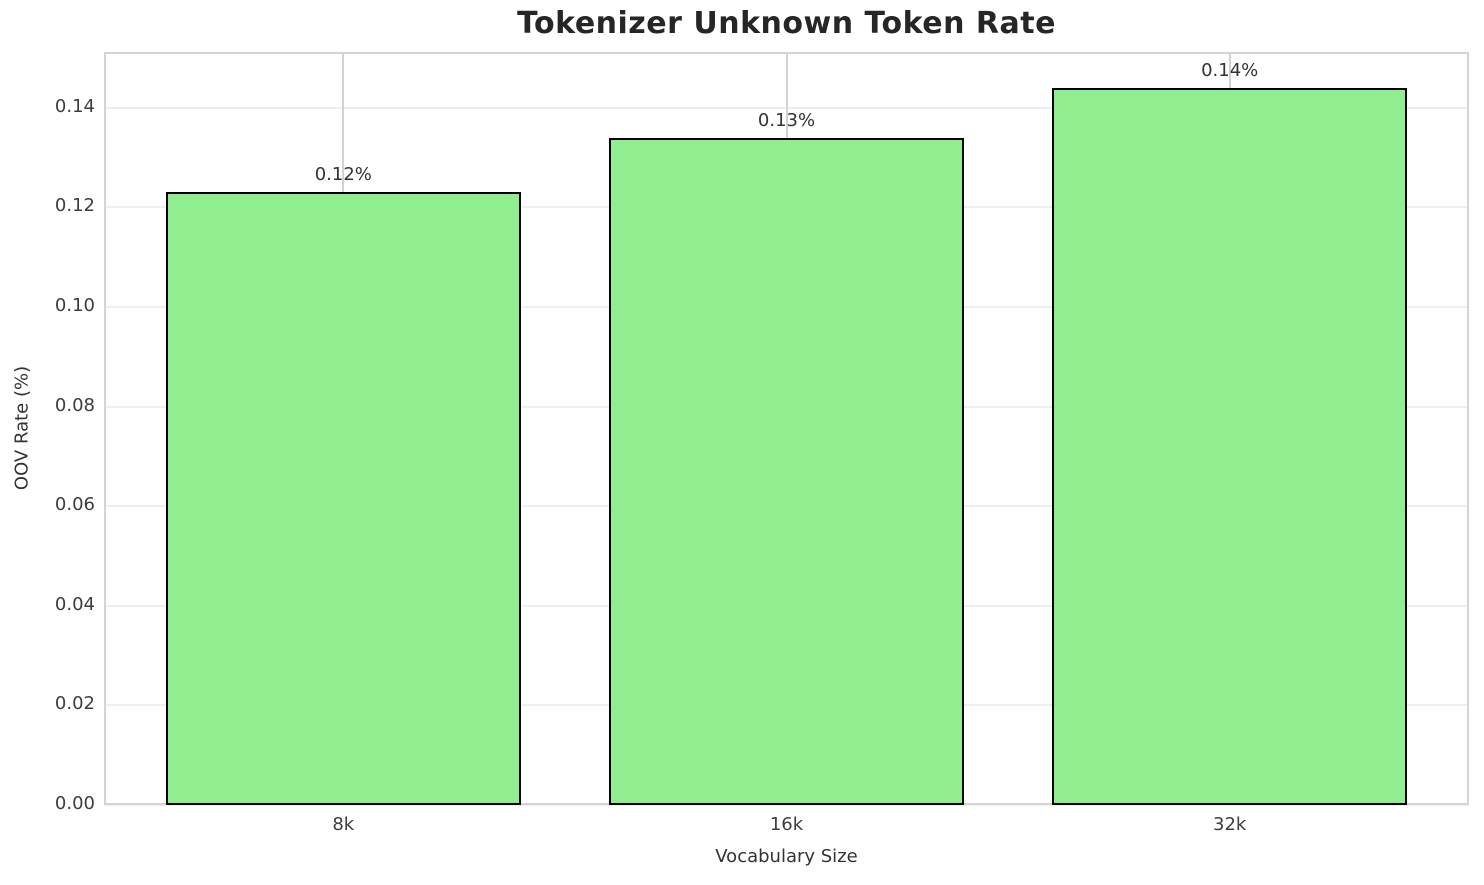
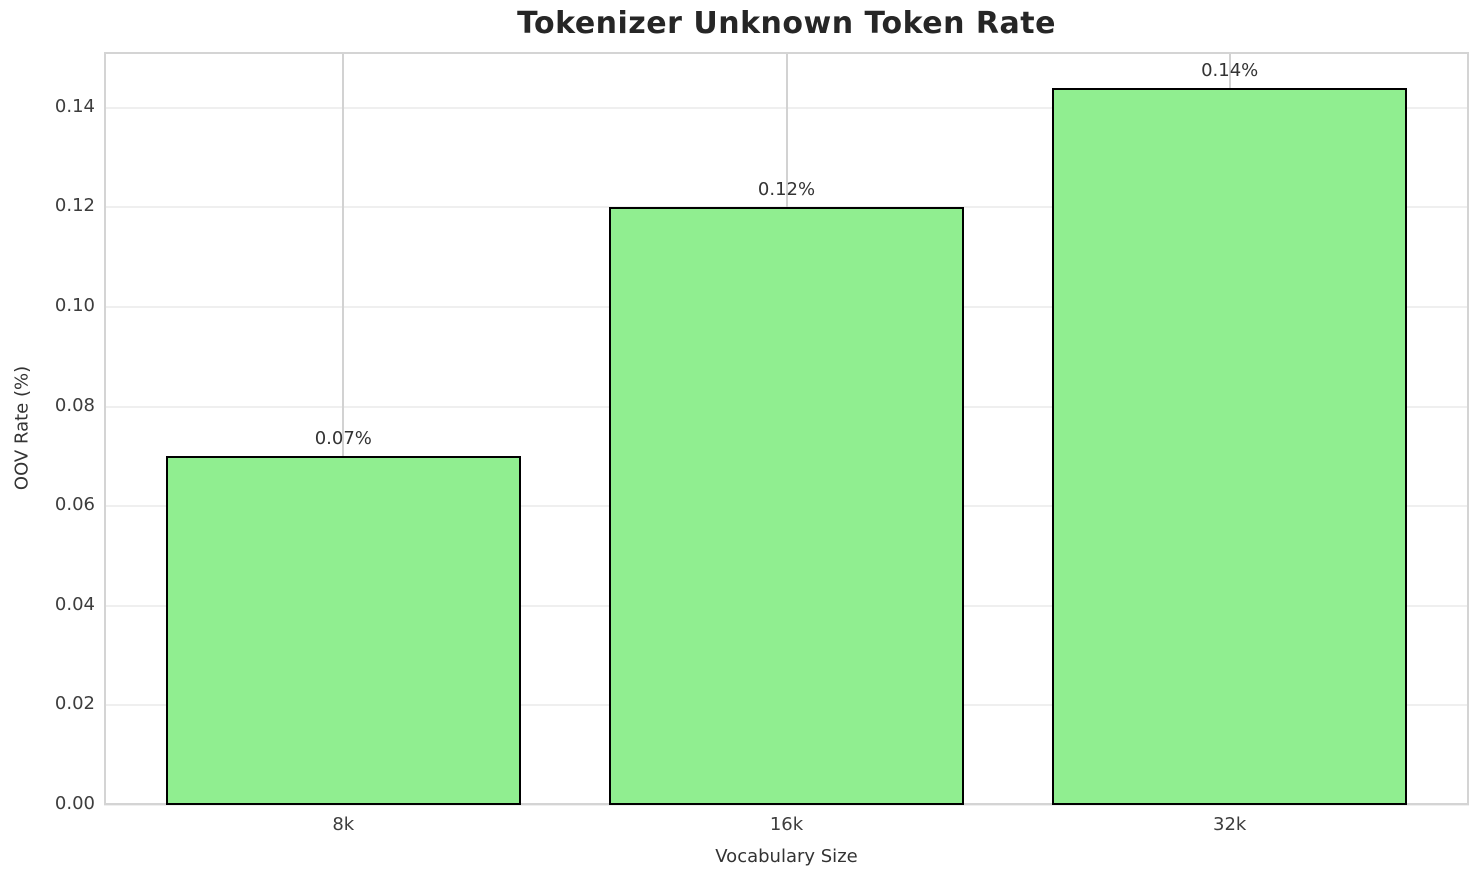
8k: 0.12% -> 0.07%
16k: 0.13% -> 0.12%
